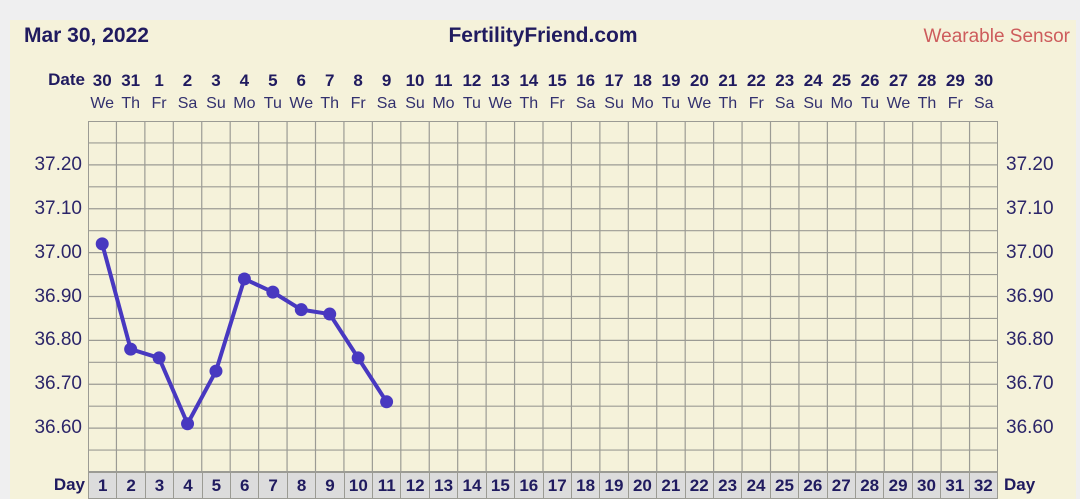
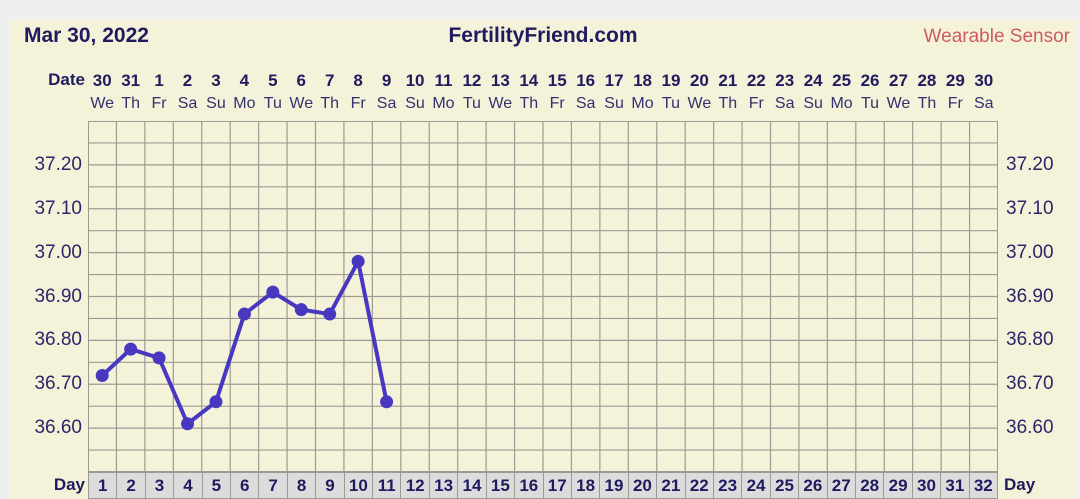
1: 37.02 -> 36.72
5: 36.73 -> 36.66
6: 36.94 -> 36.86
10: 36.76 -> 36.98
